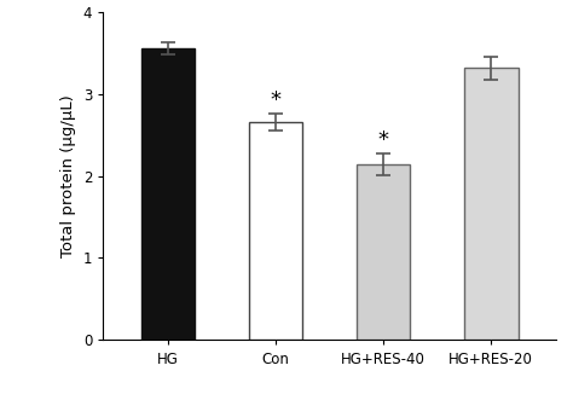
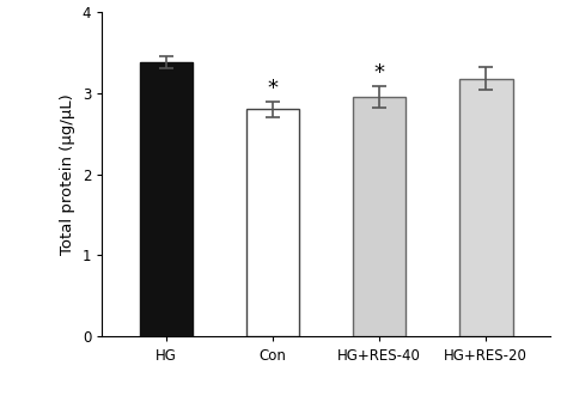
HG: 3.56 -> 3.38
Con: 2.66 -> 2.80
HG+RES-40: 2.14 -> 2.95
HG+RES-20: 3.32 -> 3.18
